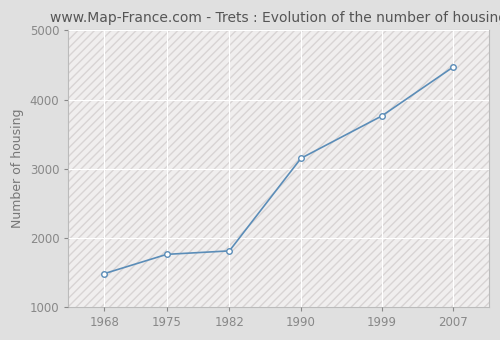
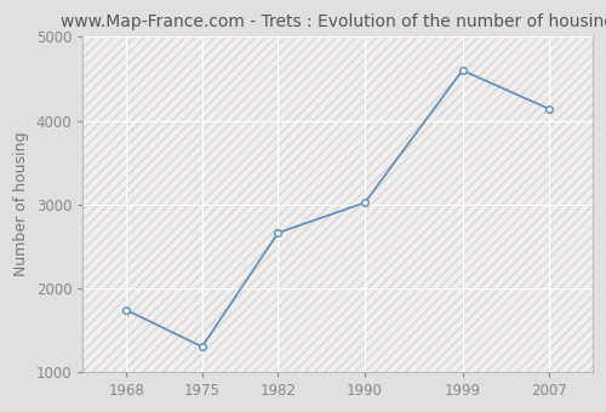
1968: 1480 -> 1740
1975: 1760 -> 1300
1982: 1810 -> 2660
1990: 3150 -> 3020
1999: 3760 -> 4600
2007: 4470 -> 4140
